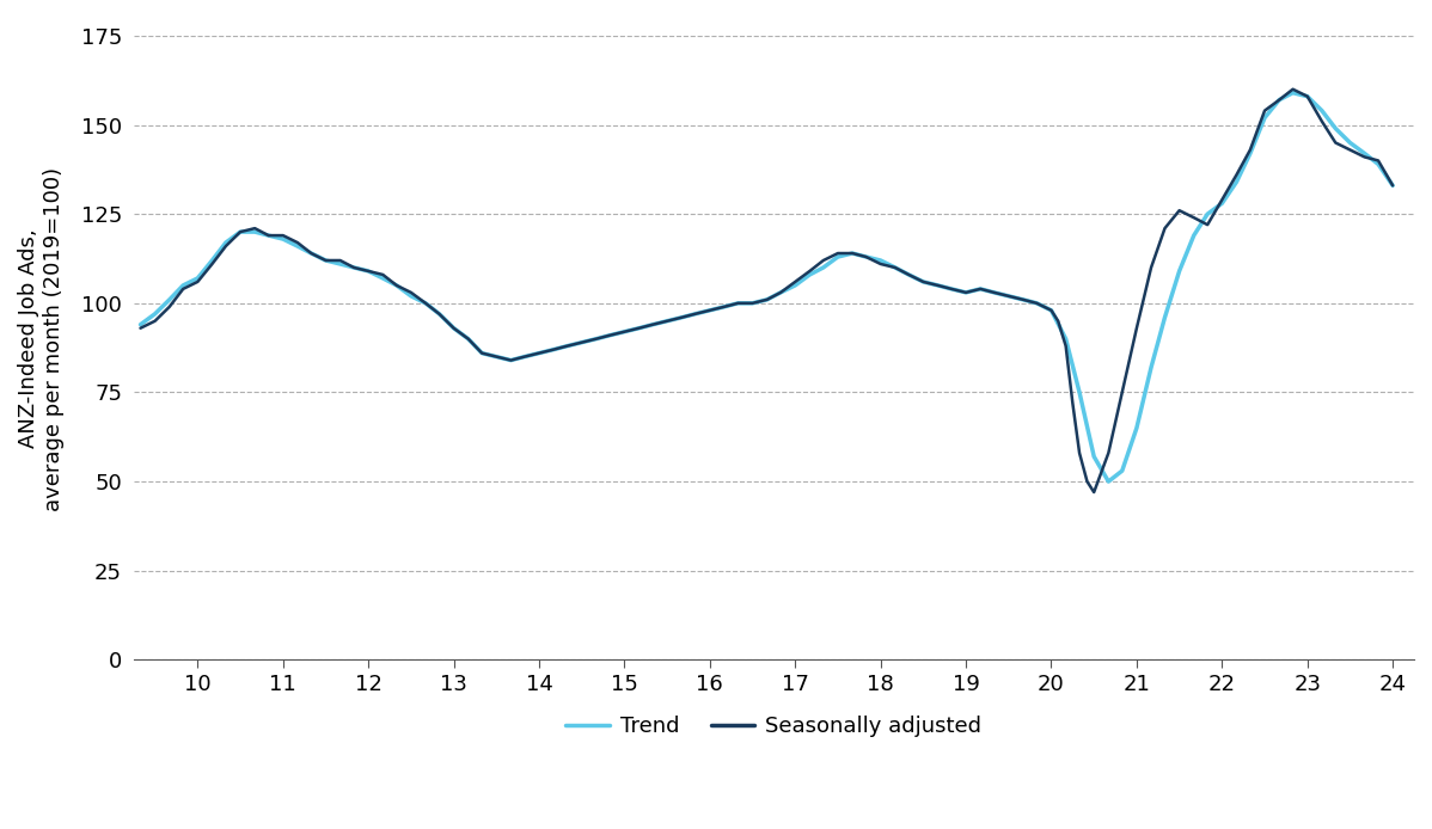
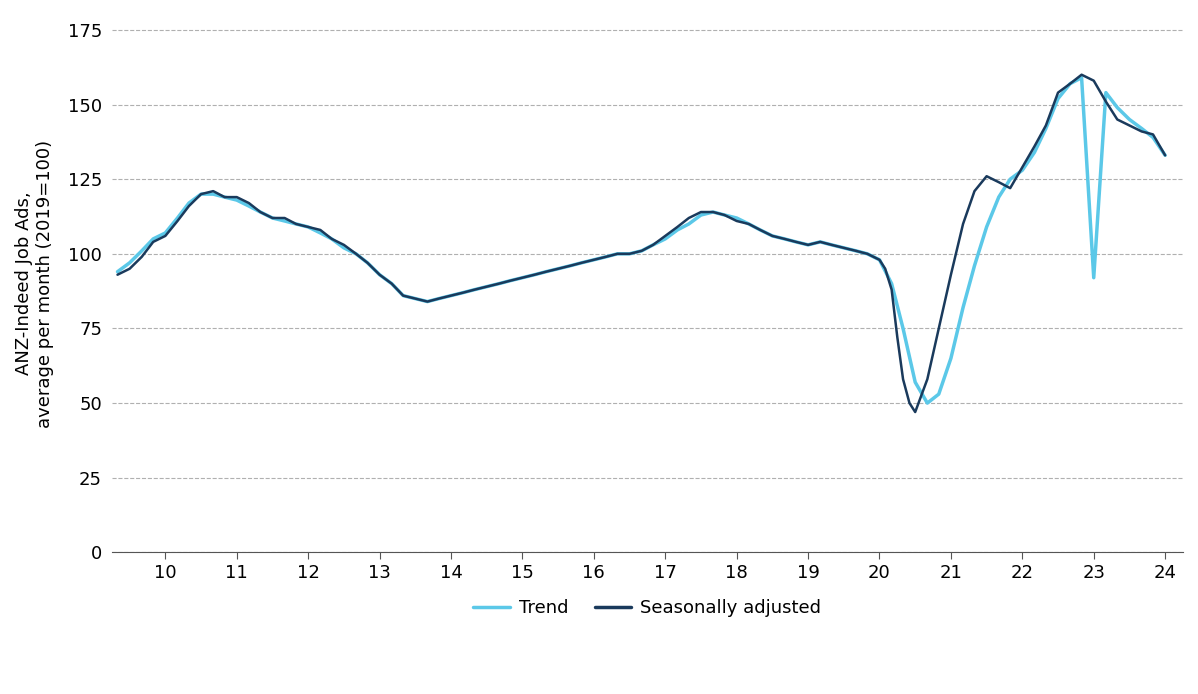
Trend/23: 158 -> 92
